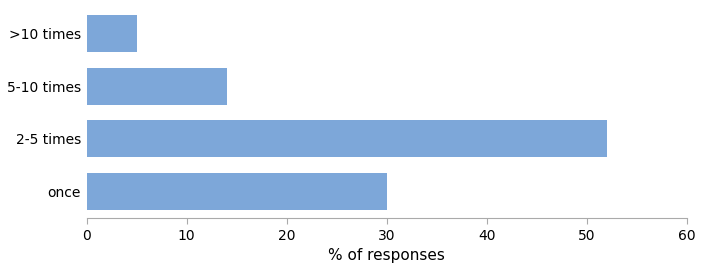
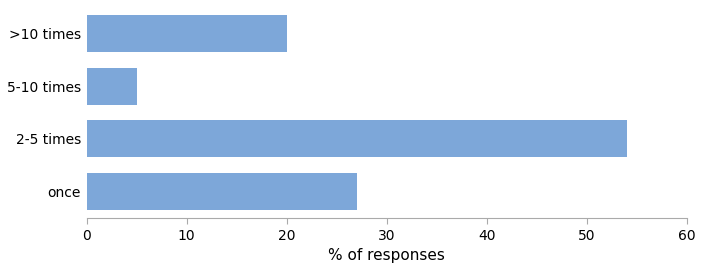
>10 times: 5 -> 20
5-10 times: 14 -> 5
2-5 times: 52 -> 54
once: 30 -> 27
